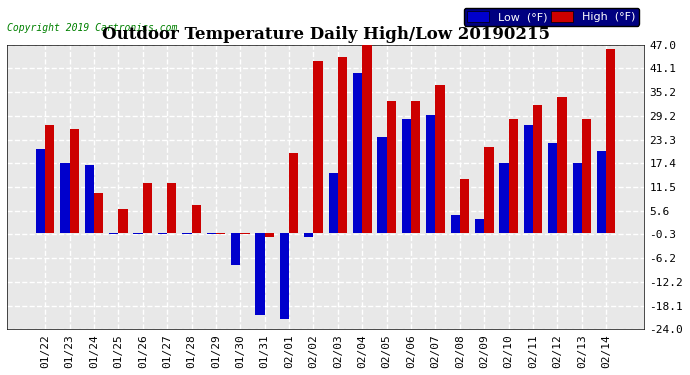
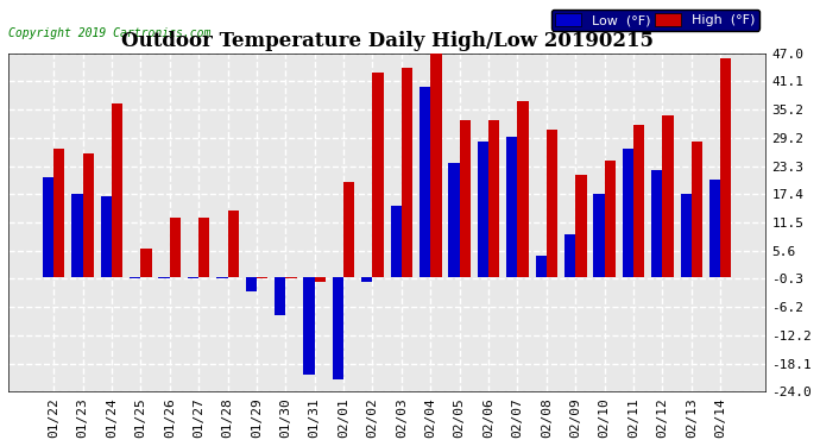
High (°F)/01/24: 10.0 -> 36.5
High (°F)/01/28: 7.0 -> 14.0
Low (°F)/01/29: -0.3 -> -3.0
High (°F)/02/08: 13.5 -> 31.0
Low (°F)/02/09: 3.5 -> 9.0
High (°F)/02/10: 28.5 -> 24.5
